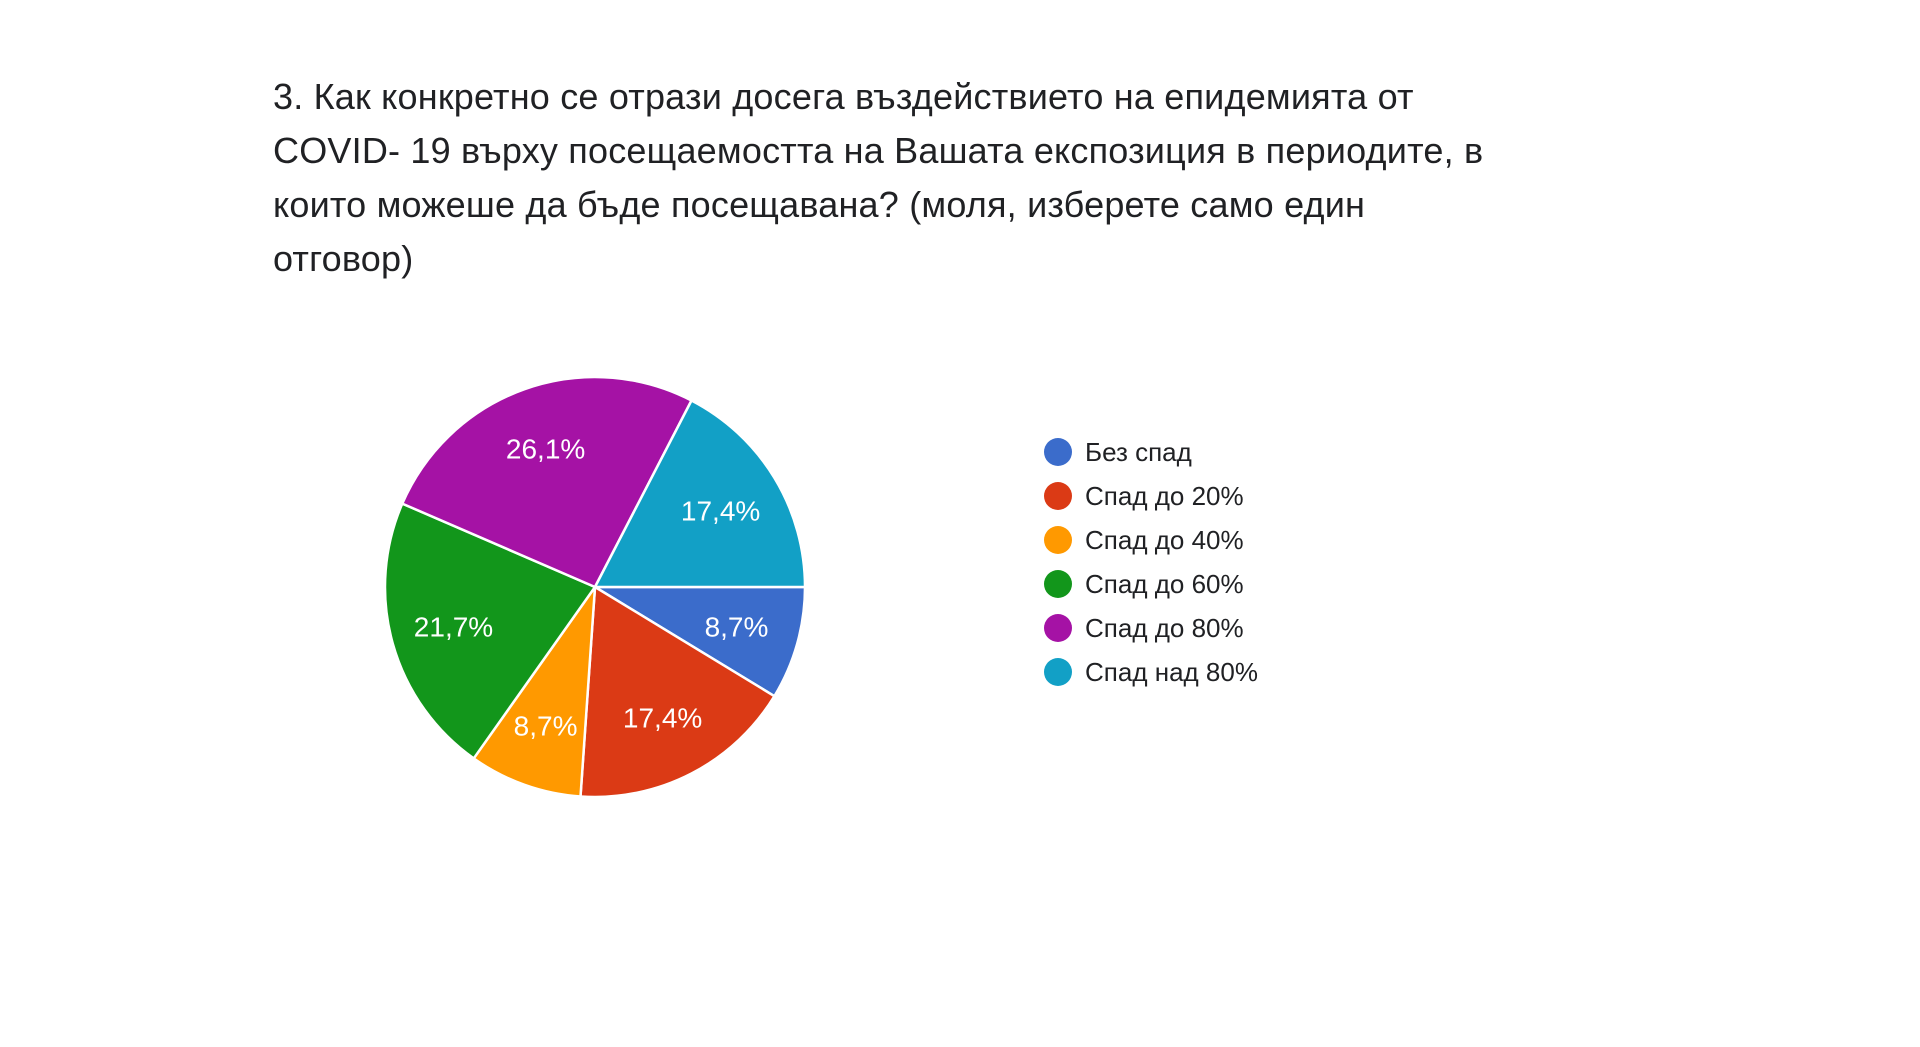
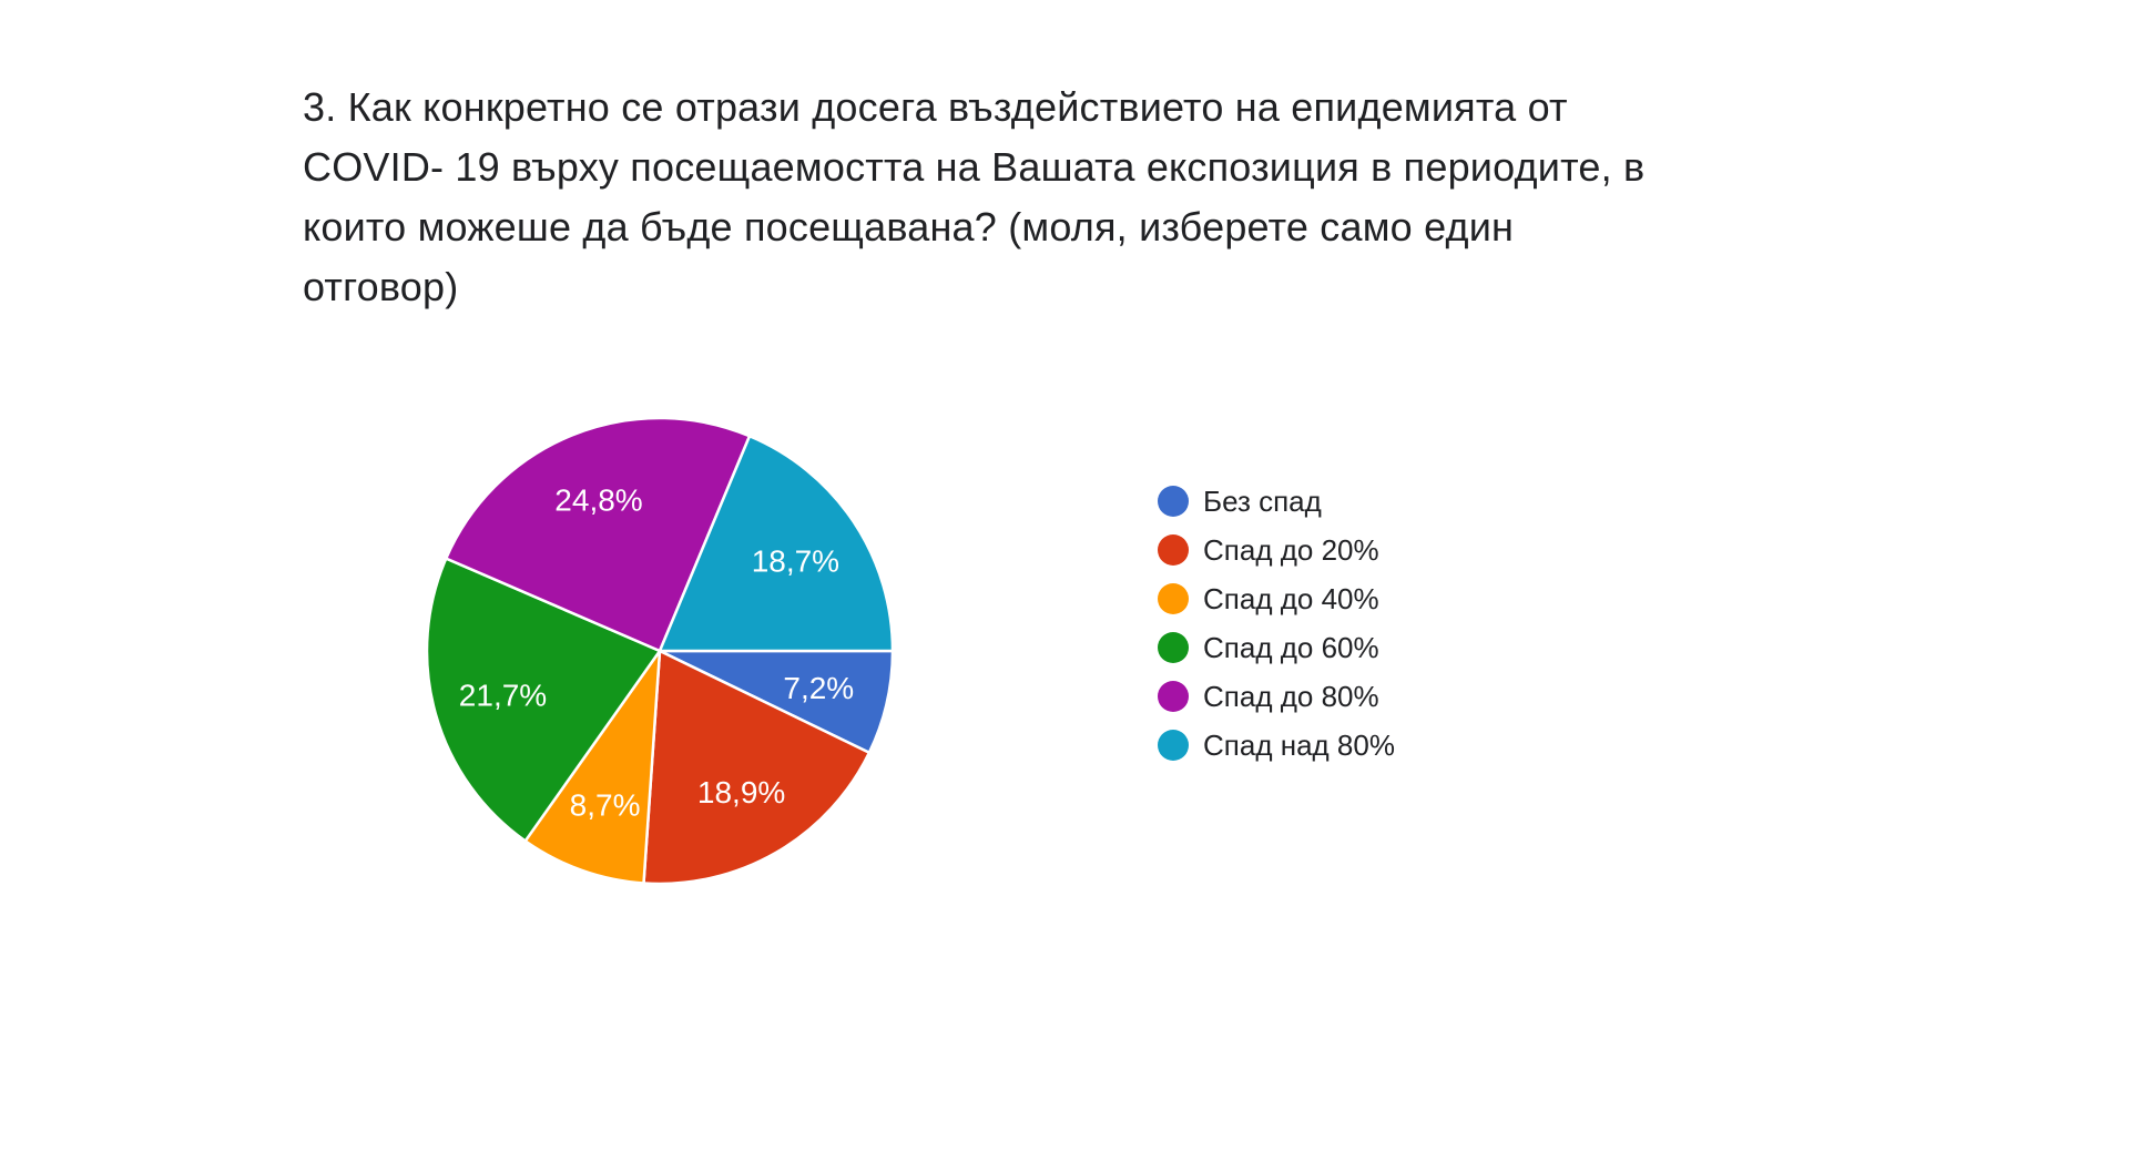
Без спад: 8,7% -> 7,2%
Спад до 20%: 17,4% -> 18,9%
Спад до 80%: 26,1% -> 24,8%
Спад над 80%: 17,4% -> 18,7%
